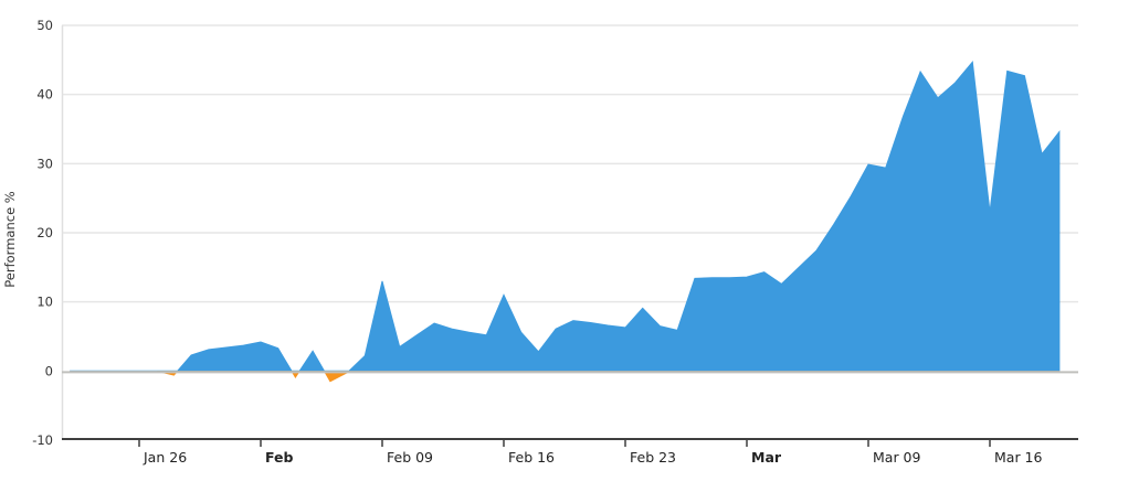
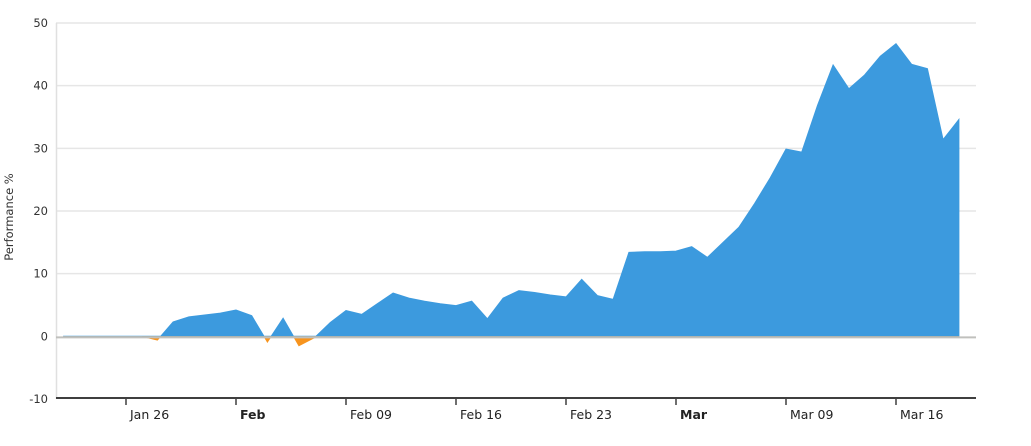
Feb 09: 13 -> 4
Feb 16: 11 -> 5
Mar 16: 23 -> 47
